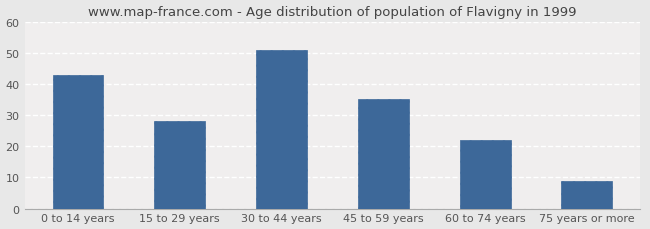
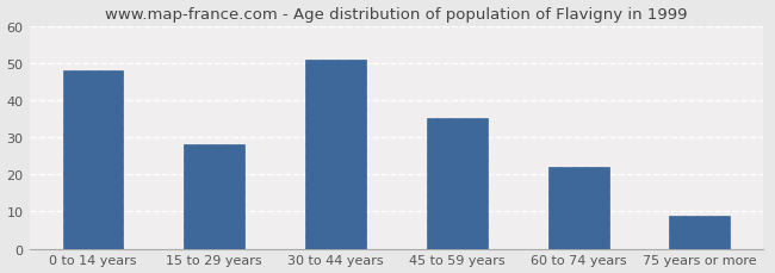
0 to 14 years: 43 -> 48
